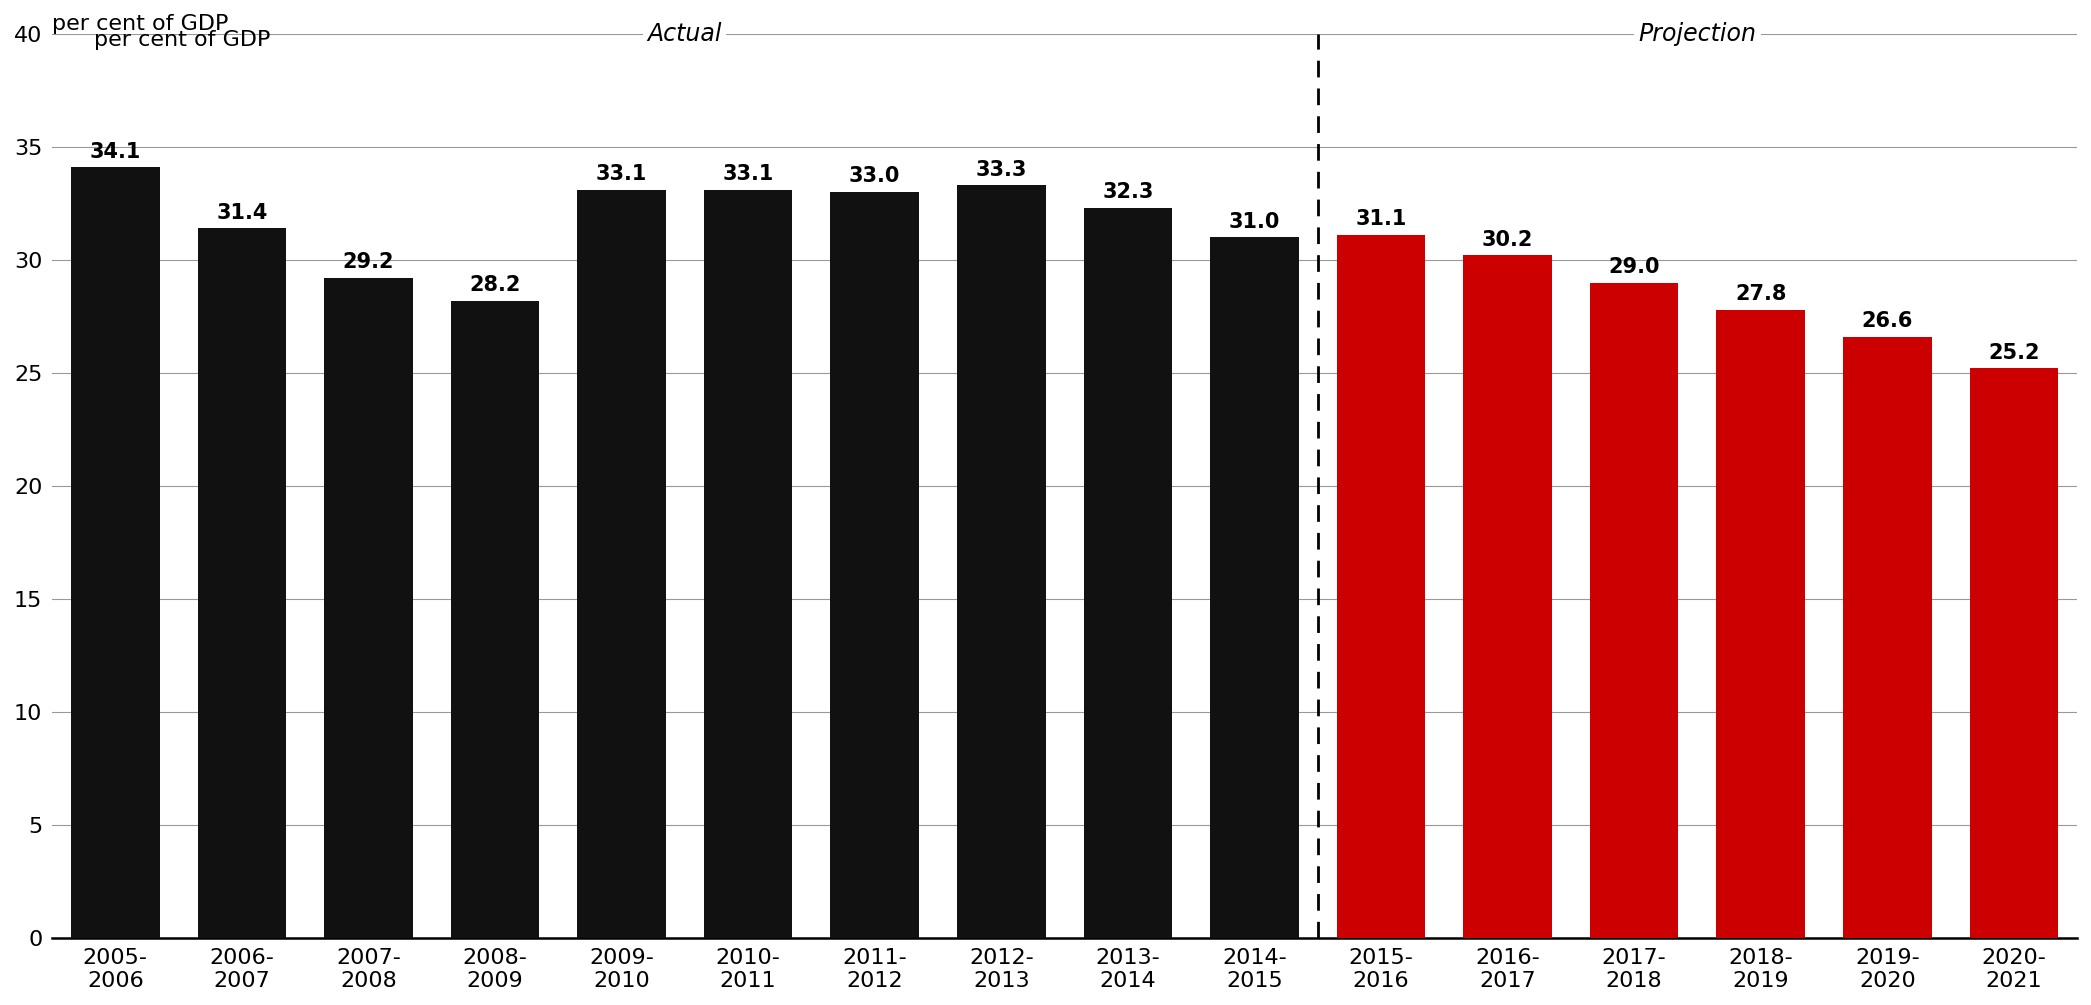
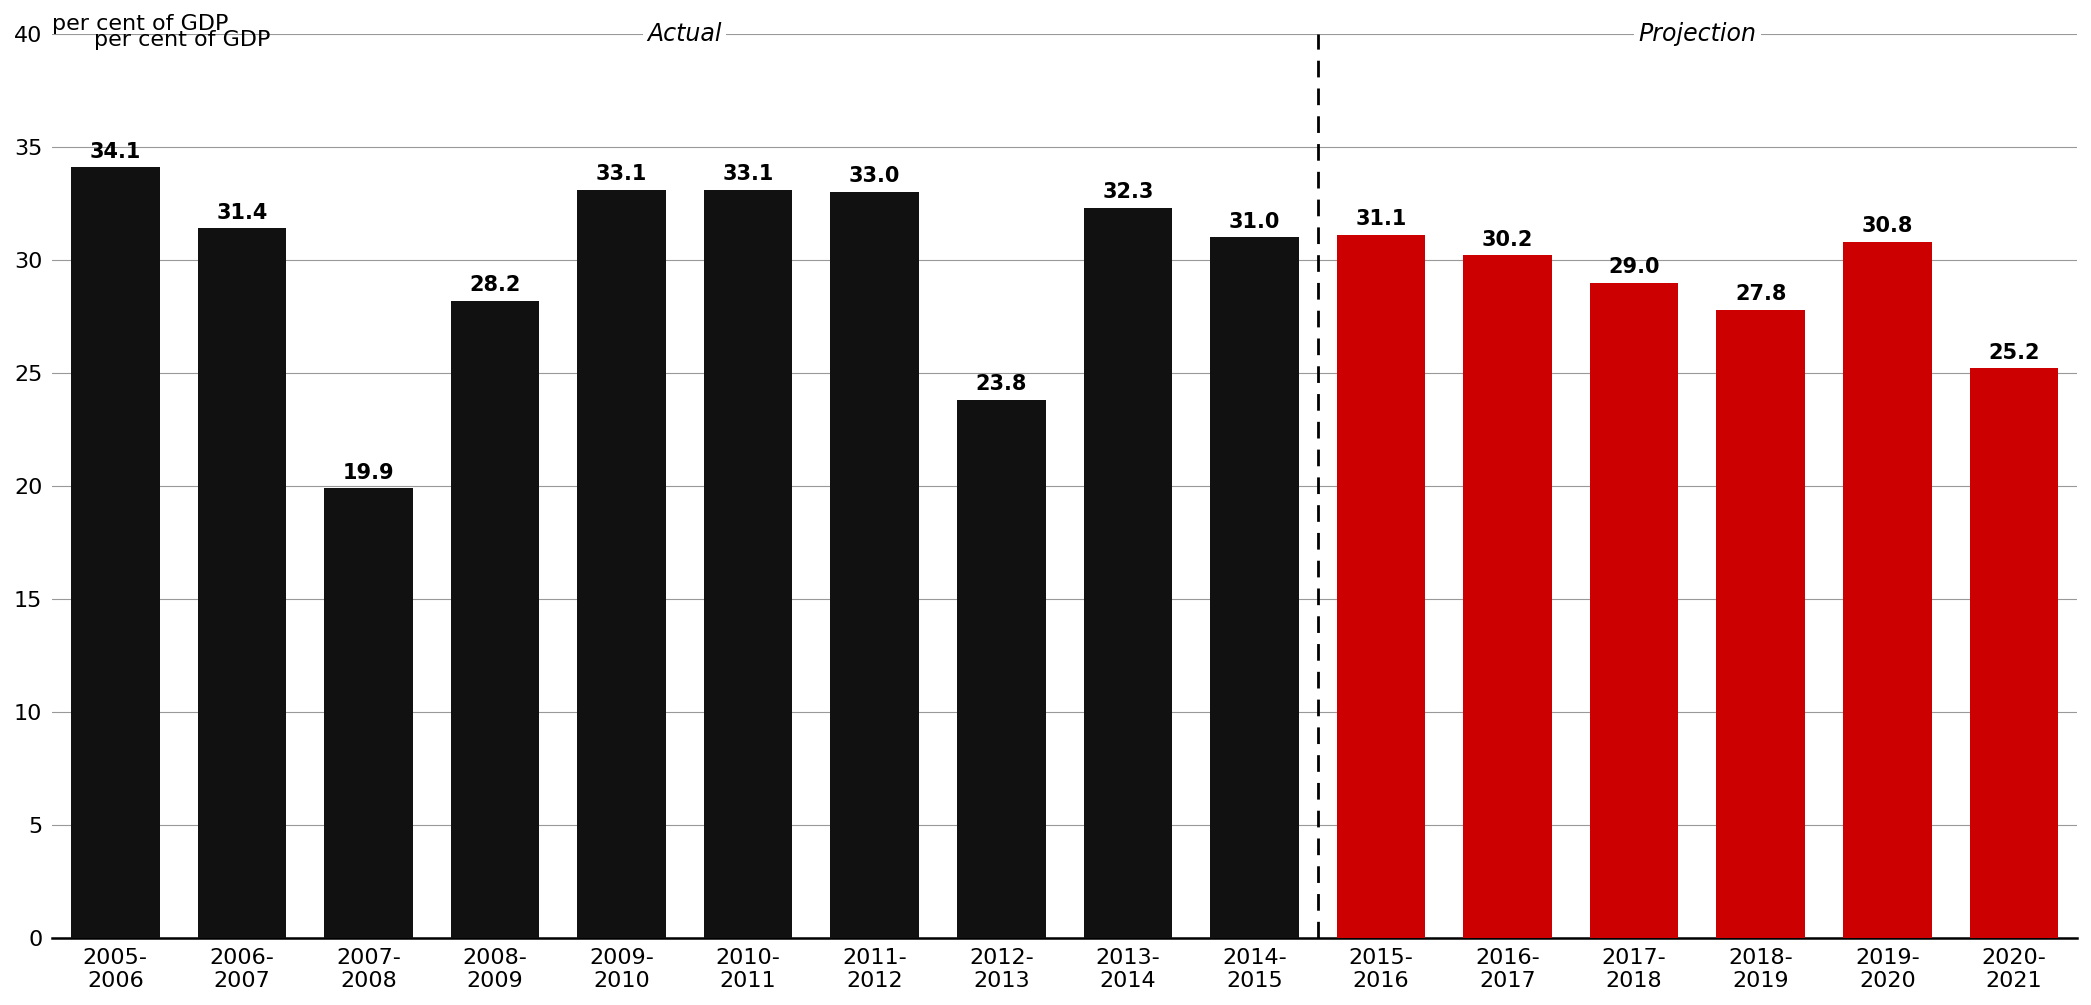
2007- 2008: 29.2 -> 19.9
2012- 2013: 33.3 -> 23.8
2019- 2020: 26.6 -> 30.8
